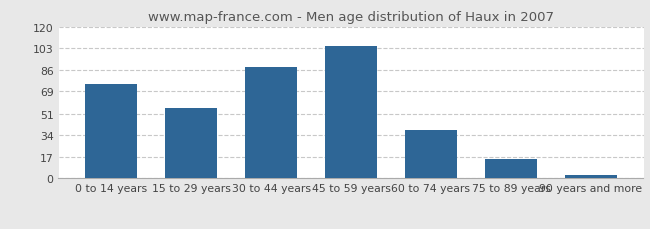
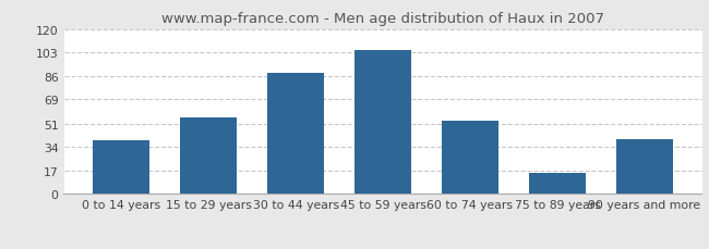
0 to 14 years: 75 -> 39
60 to 74 years: 38 -> 53
90 years and more: 3 -> 40
